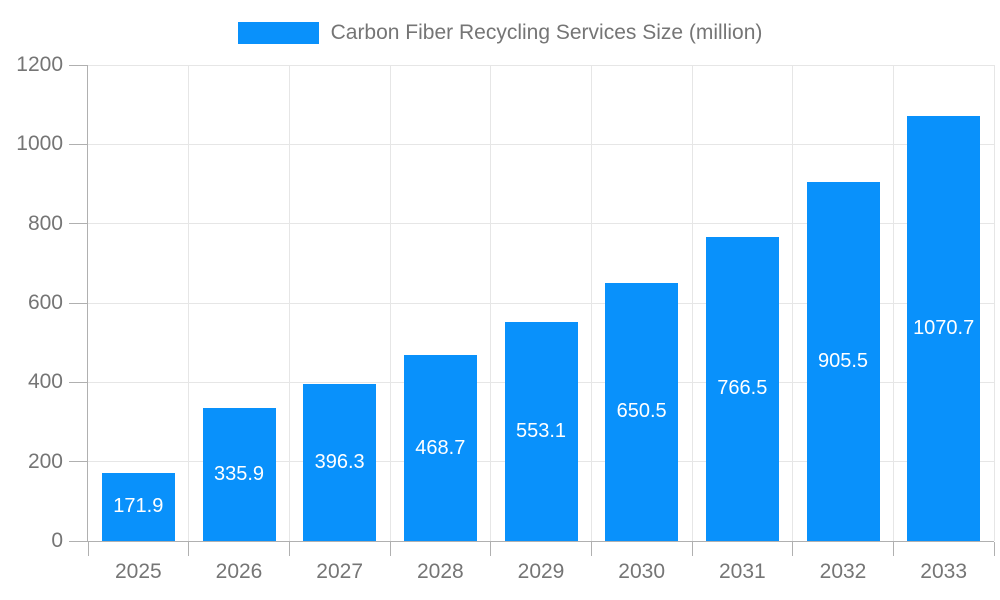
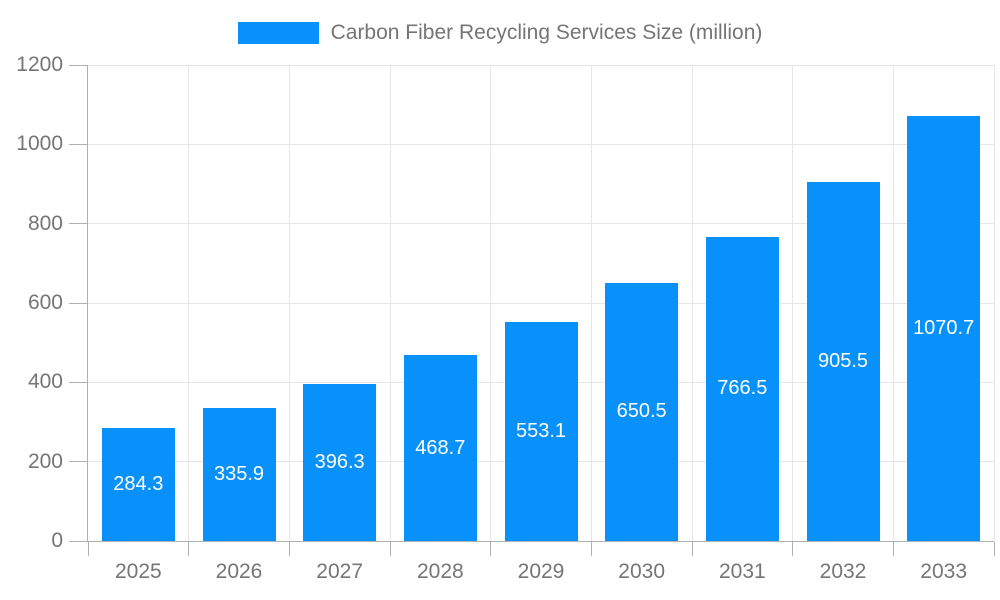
2025: 171.9 -> 284.3
